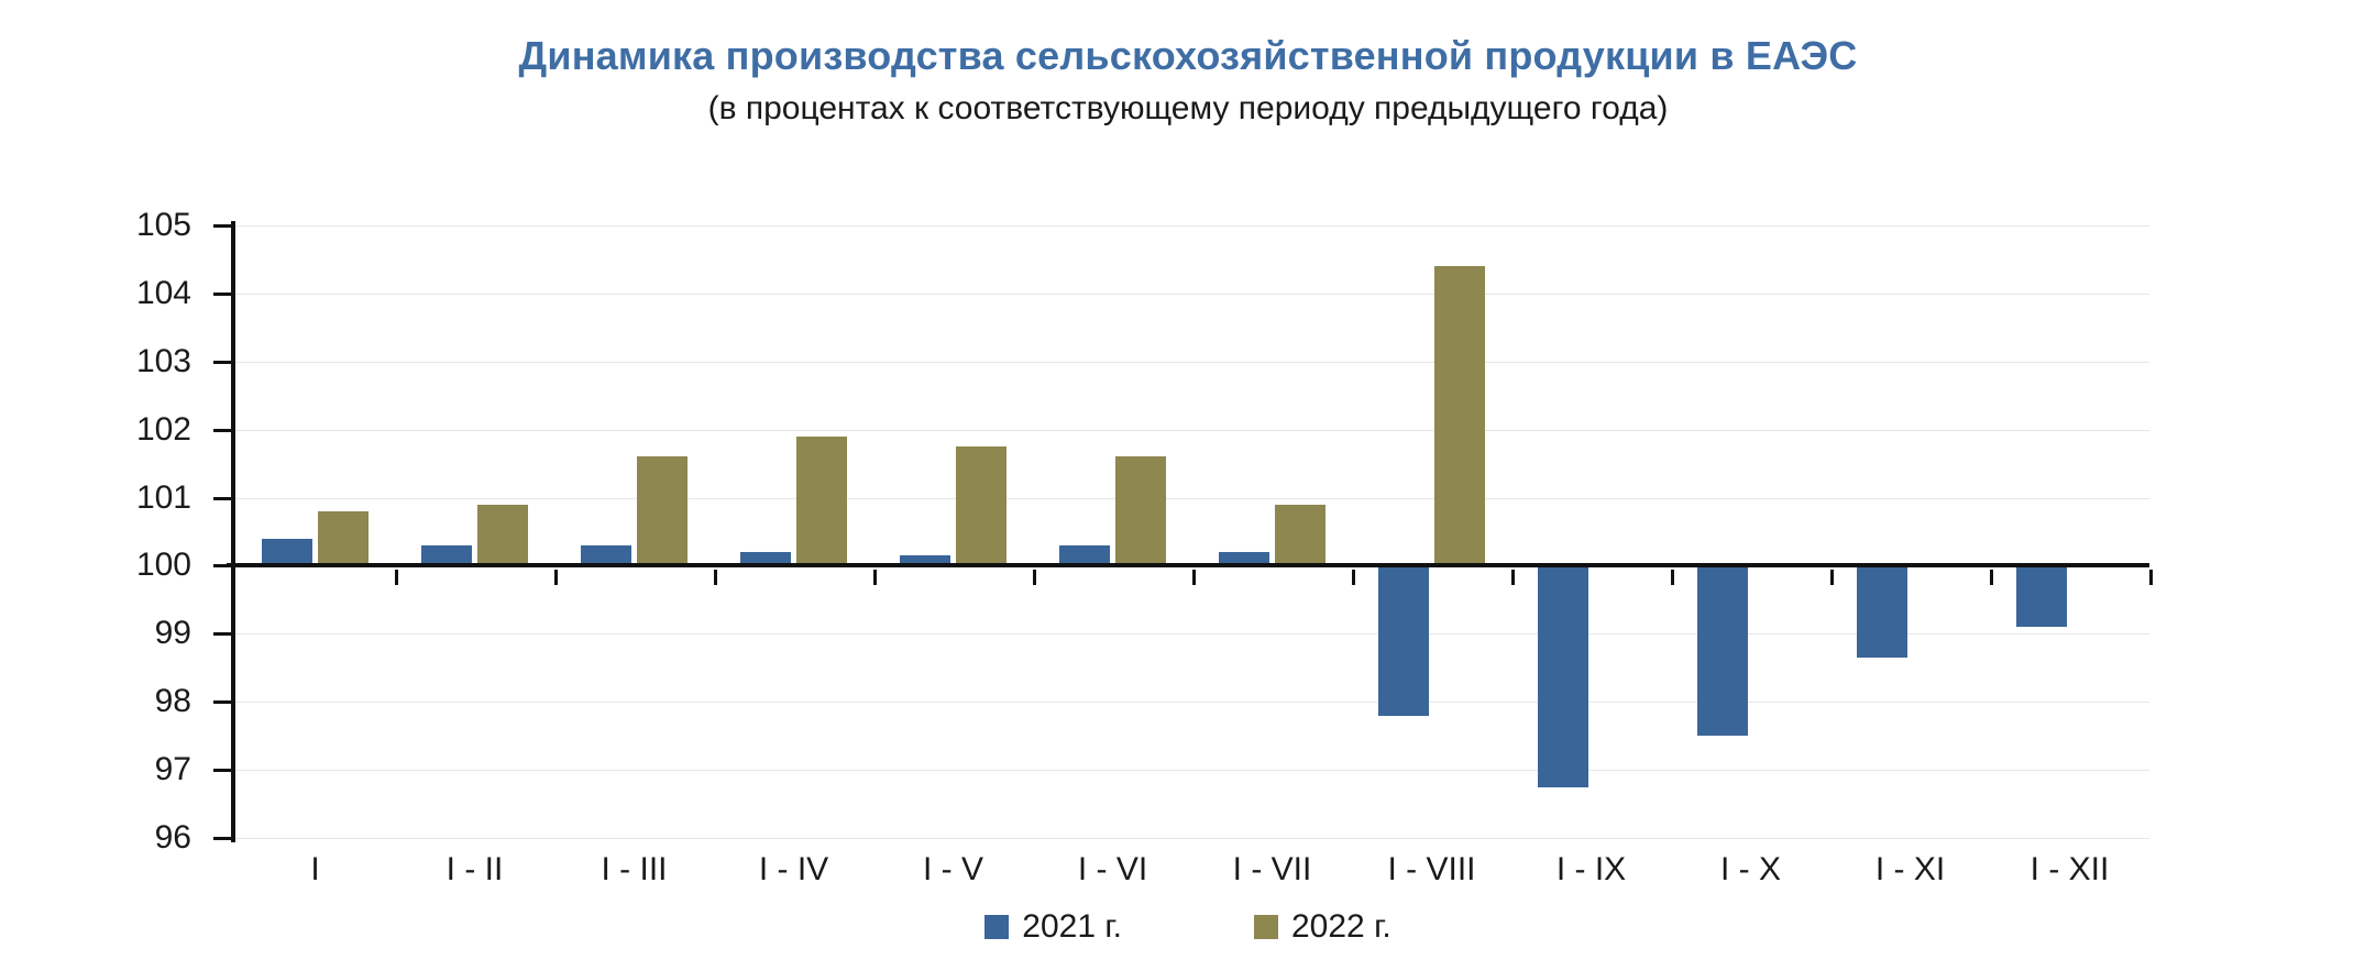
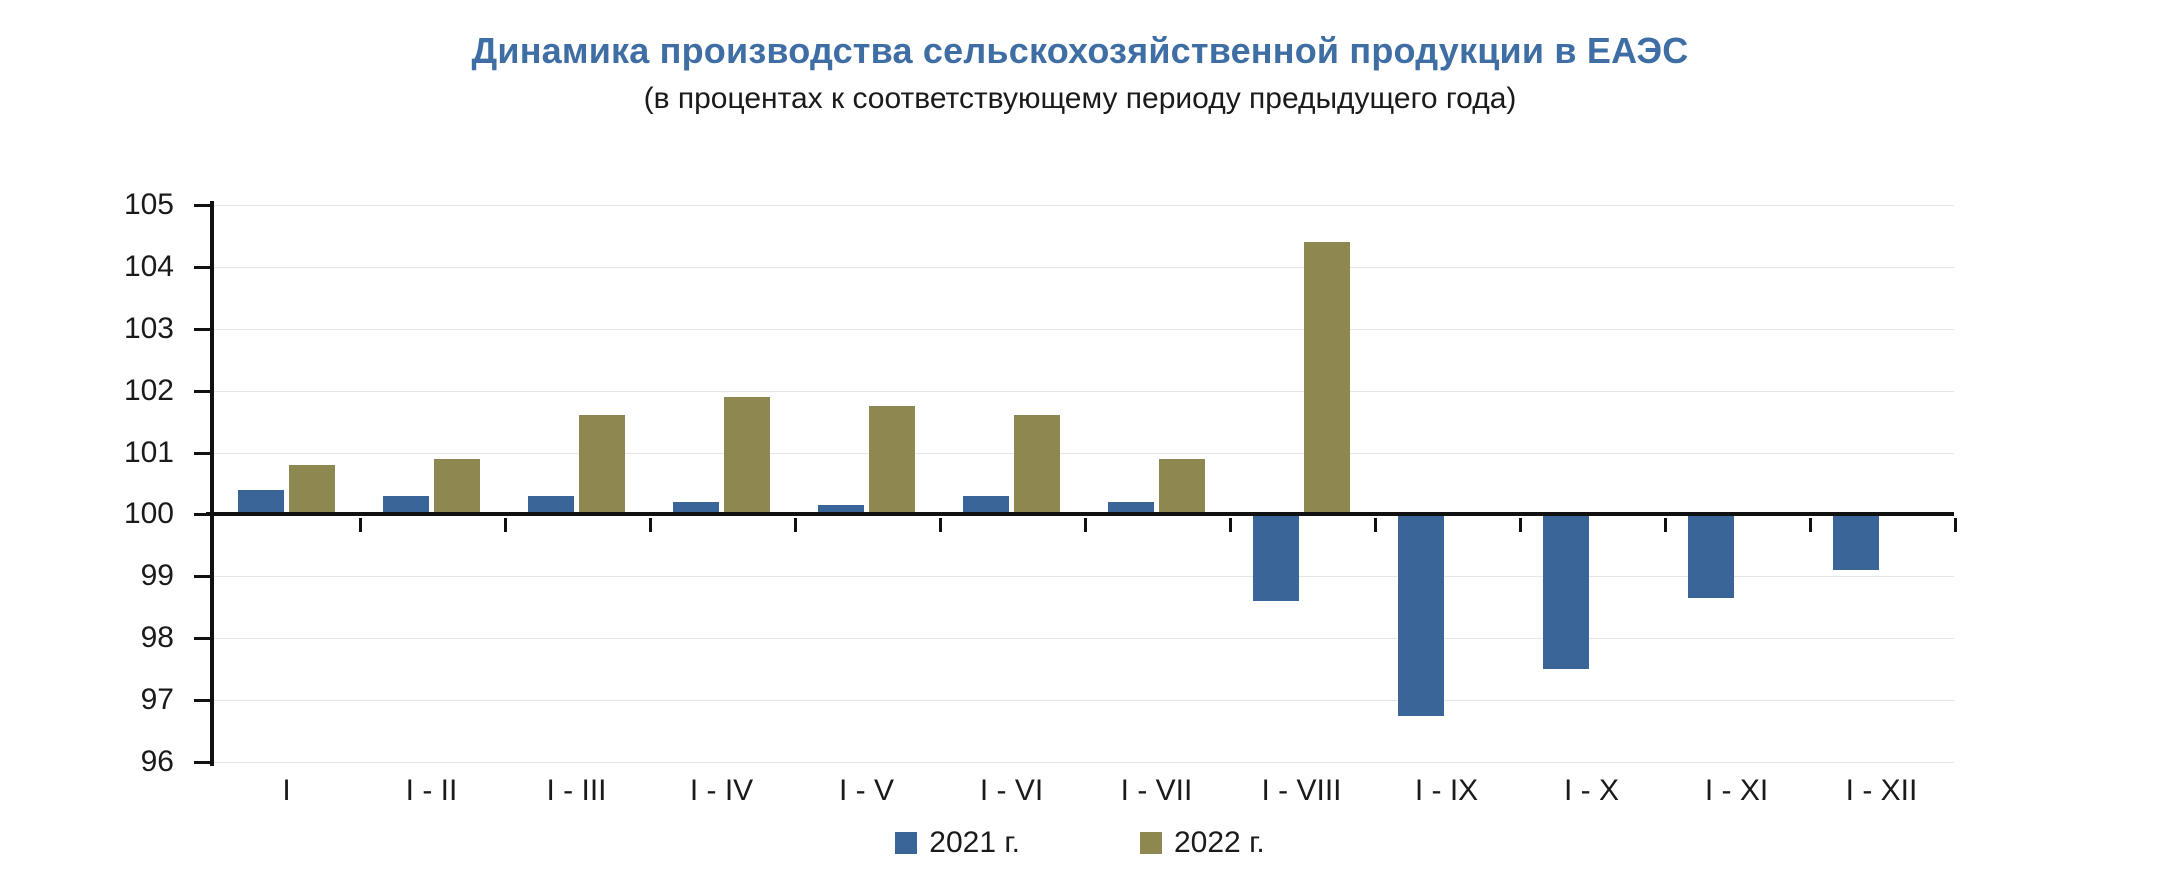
2021 г./I - VIII: 97.8 -> 98.6
